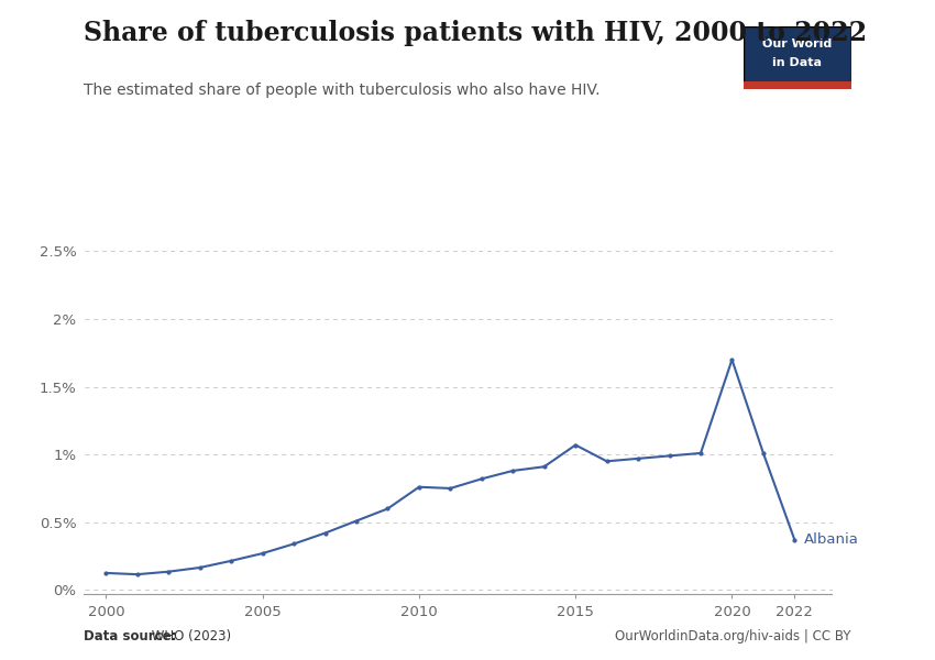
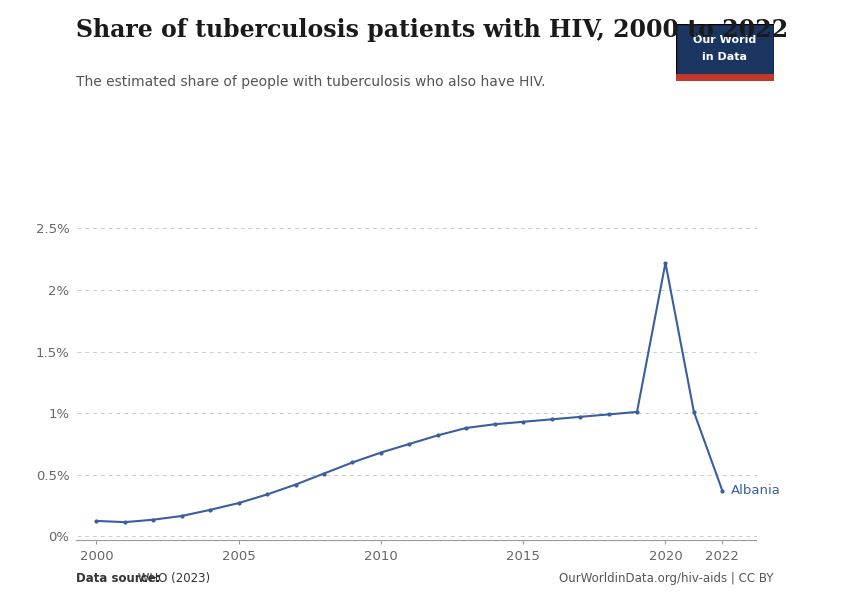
2010: 0.76% -> 0.68%
2015: 1.07% -> 0.93%
2020: 1.70% -> 2.22%
